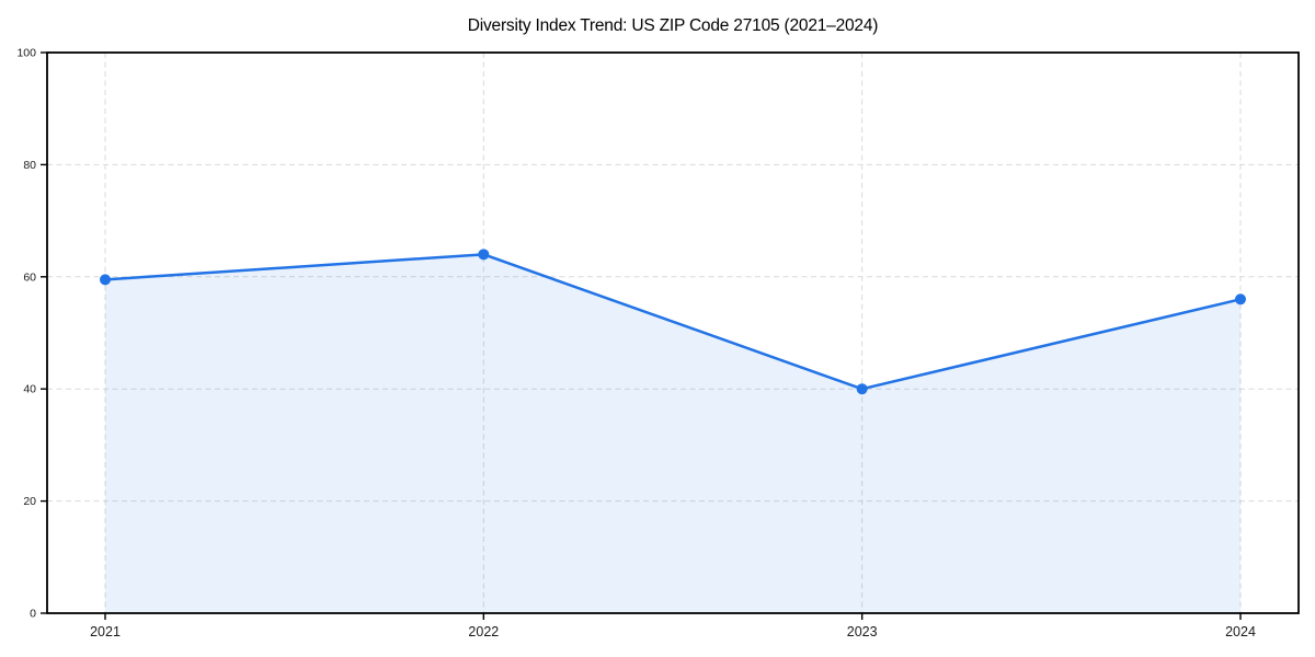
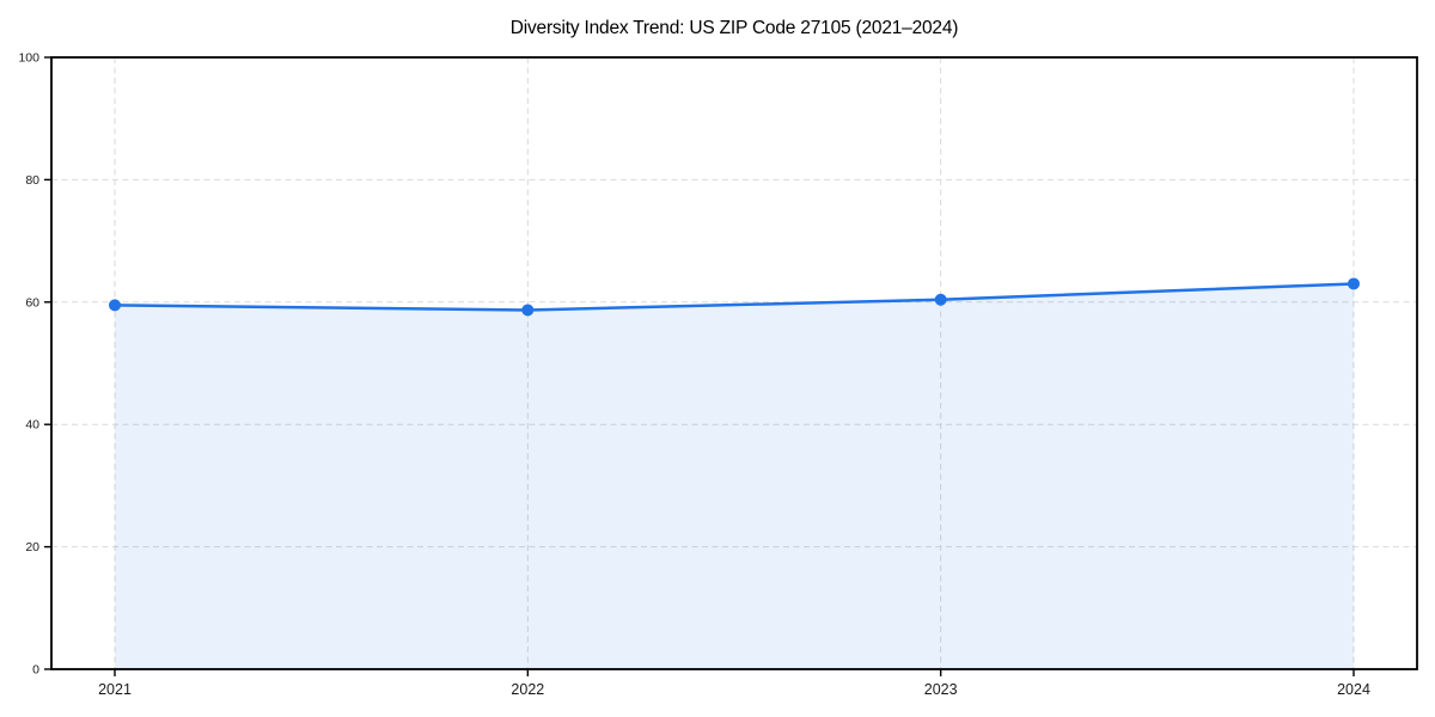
2022: 64 -> 59
2023: 40 -> 60
2024: 56 -> 63
